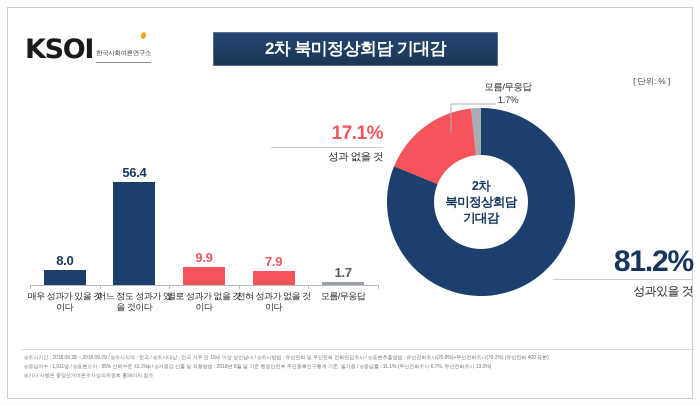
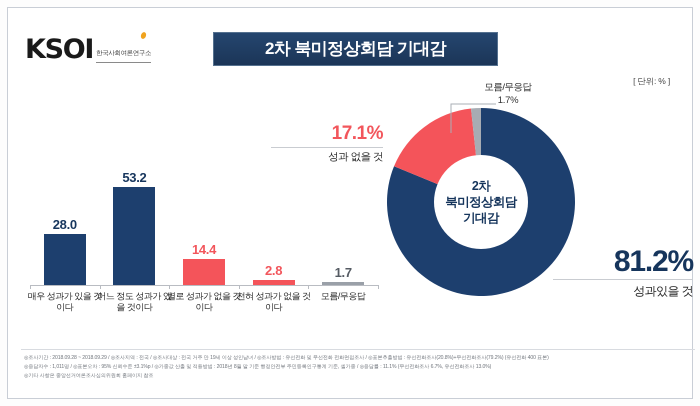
매우 성과가 있을 것이다: 8.0 -> 28.0
어느 정도 성과가 있을 것이다: 56.4 -> 53.2
별로 성과가 없을 것이다: 9.9 -> 14.4
전혀 성과가 없을 것이다: 7.9 -> 2.8
